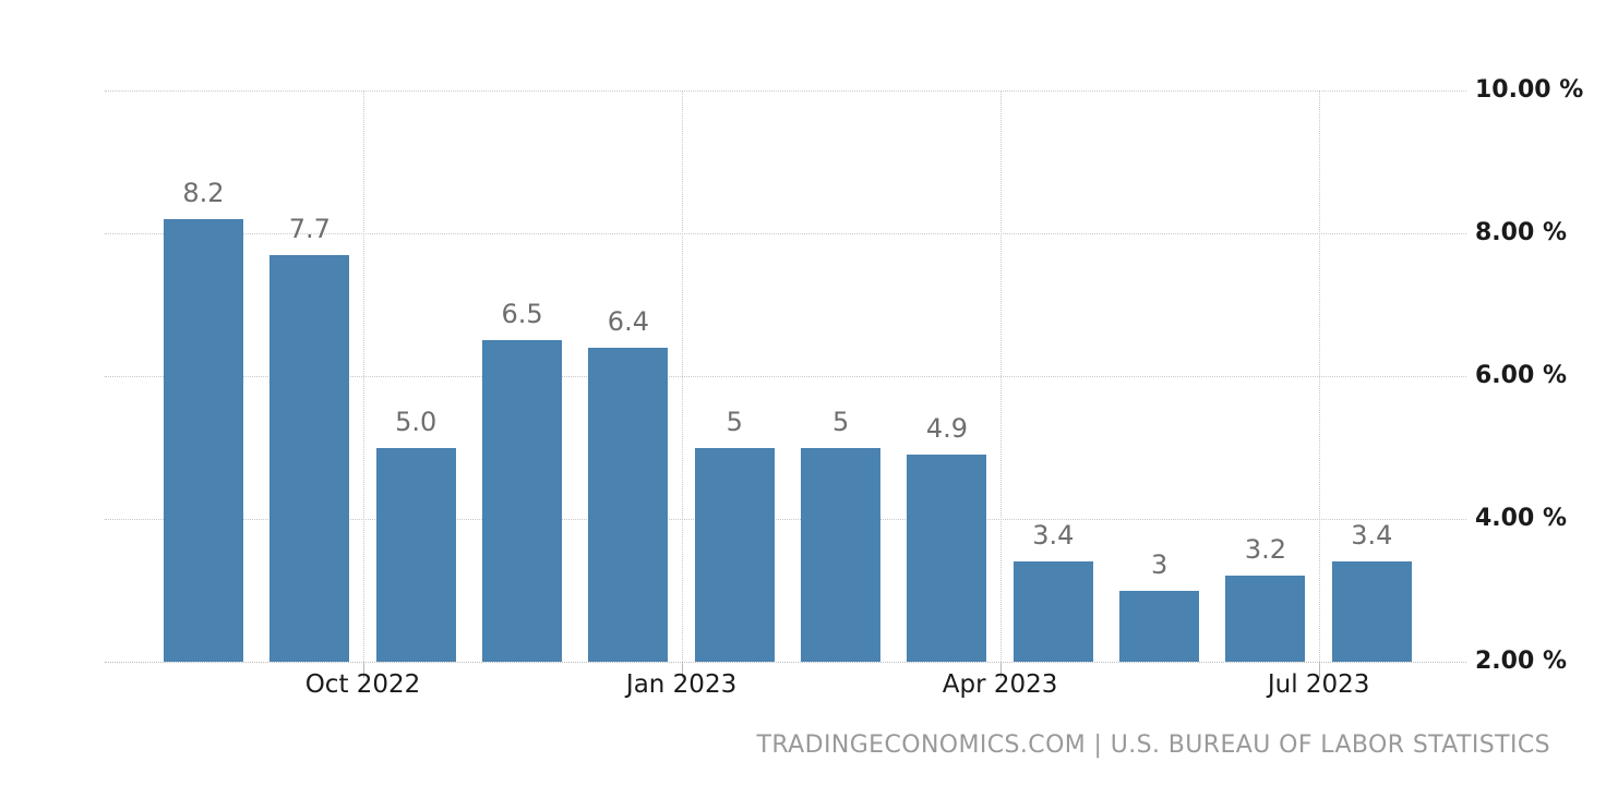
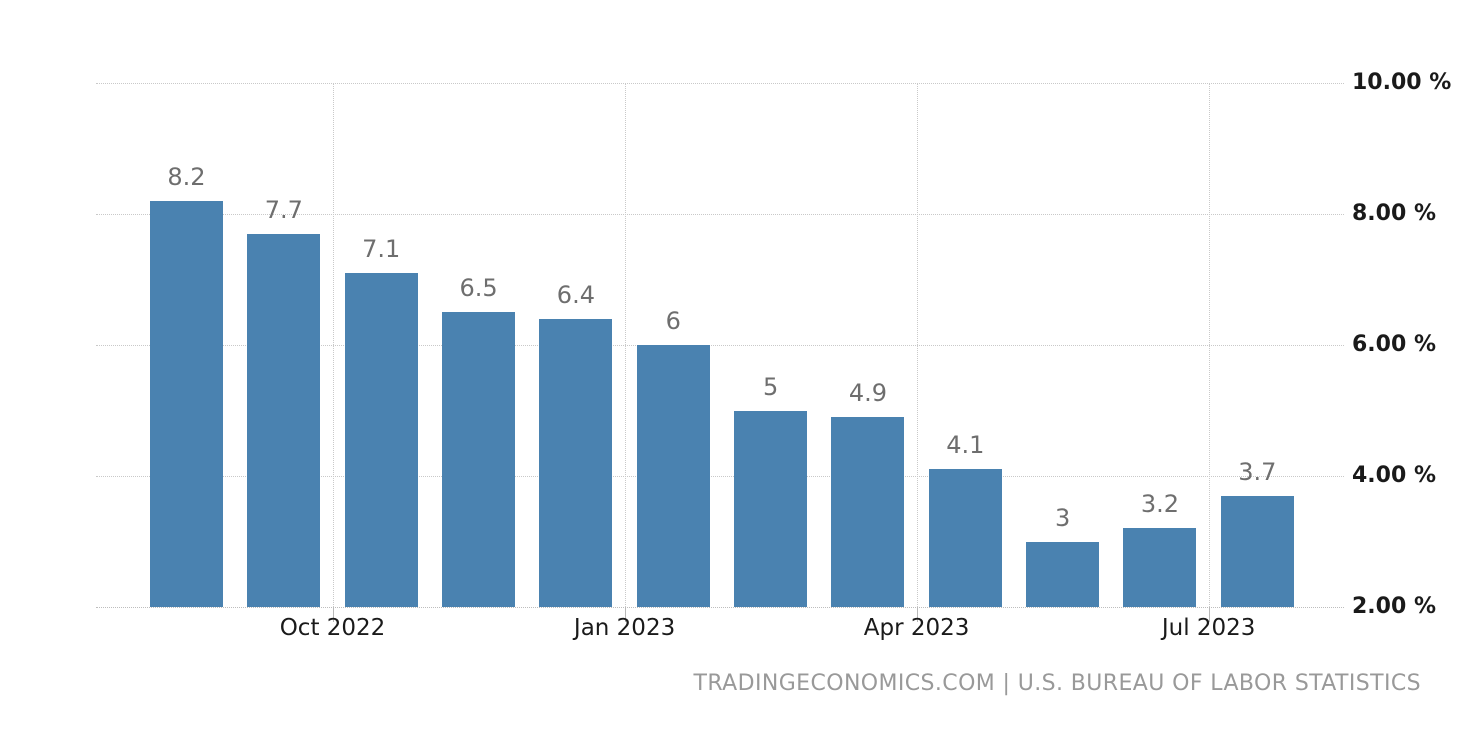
Oct 2022: 5.0 -> 7.1
Jan 2023: 5 -> 6
Apr 2023: 3.4 -> 4.1
Jul 2023: 3.4 -> 3.7
